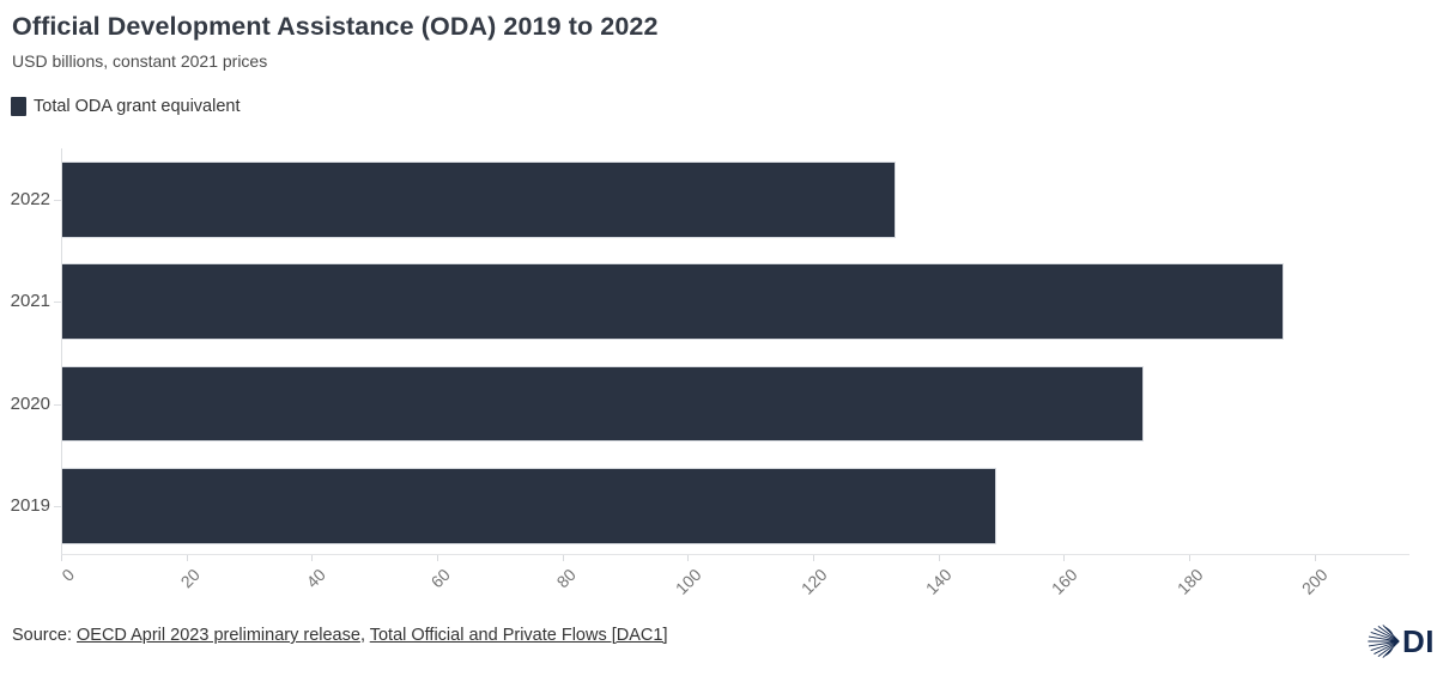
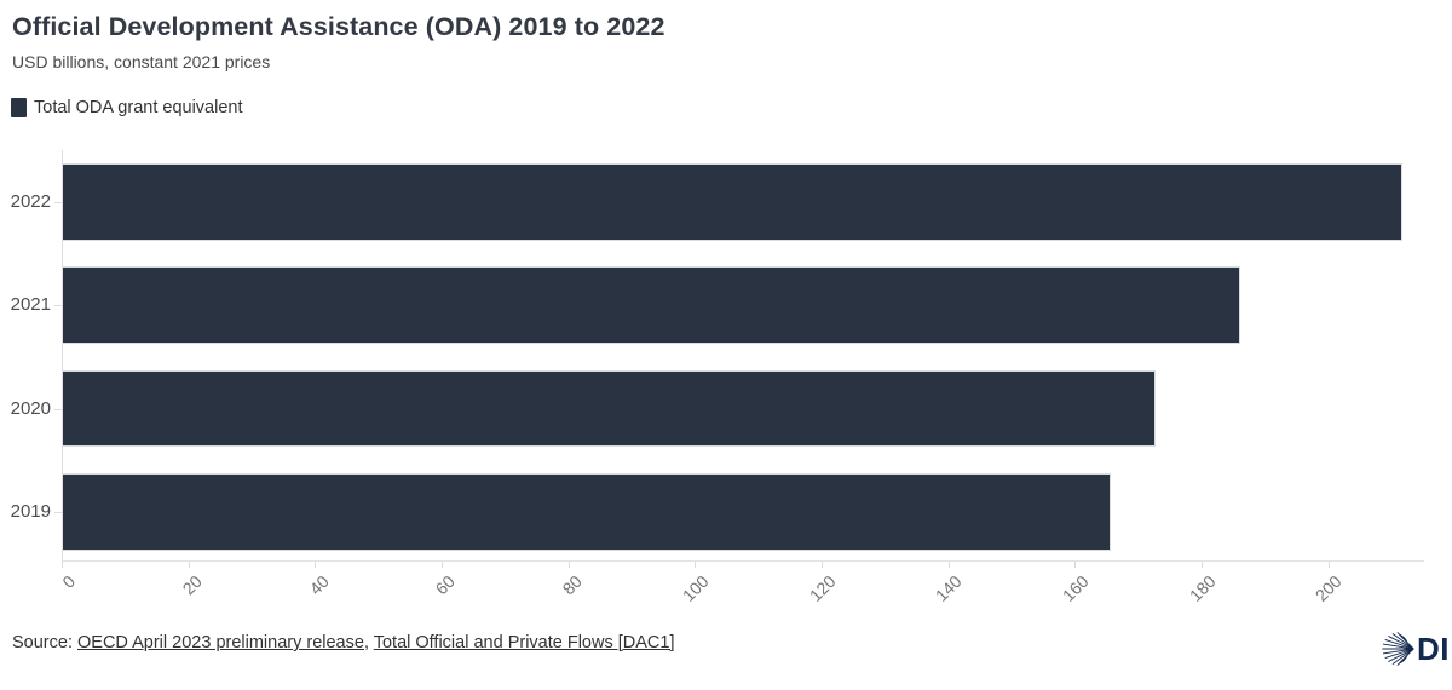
2022: 133 -> 212
2021: 195 -> 186
2019: 149 -> 166
